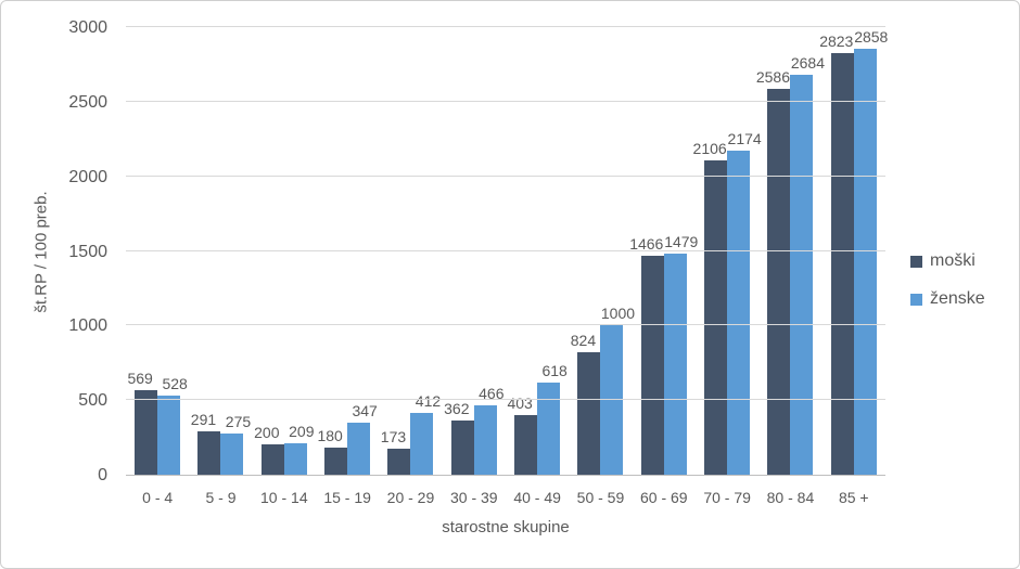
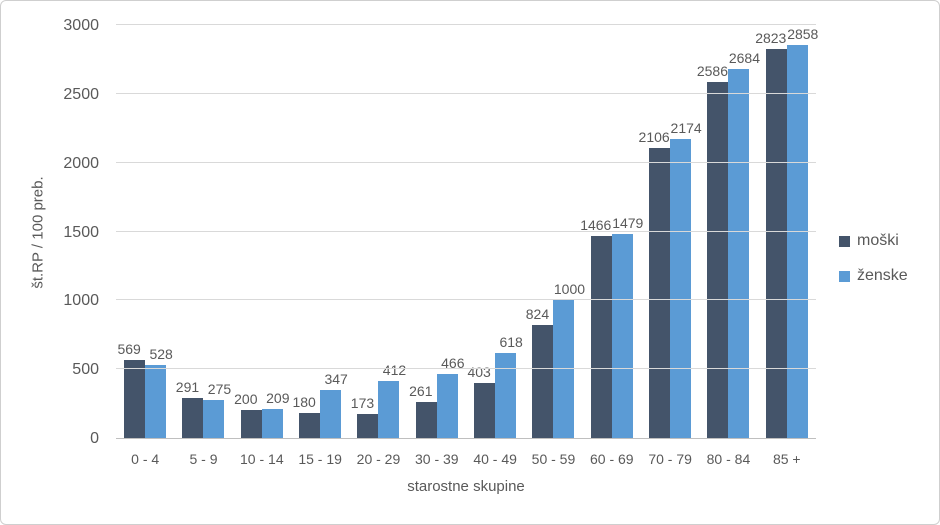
moški/30 - 39: 362 -> 261
